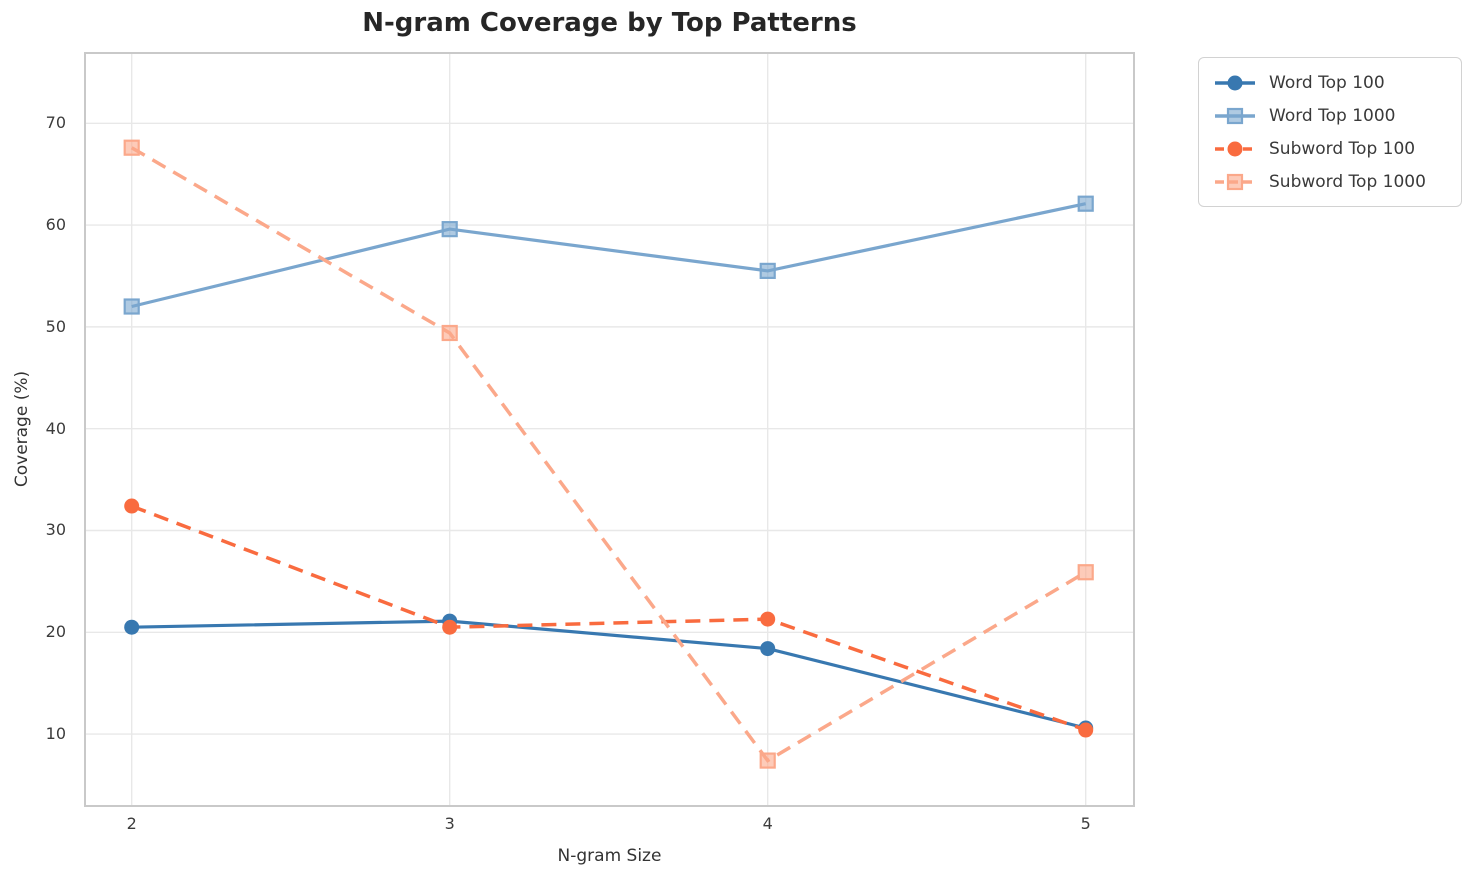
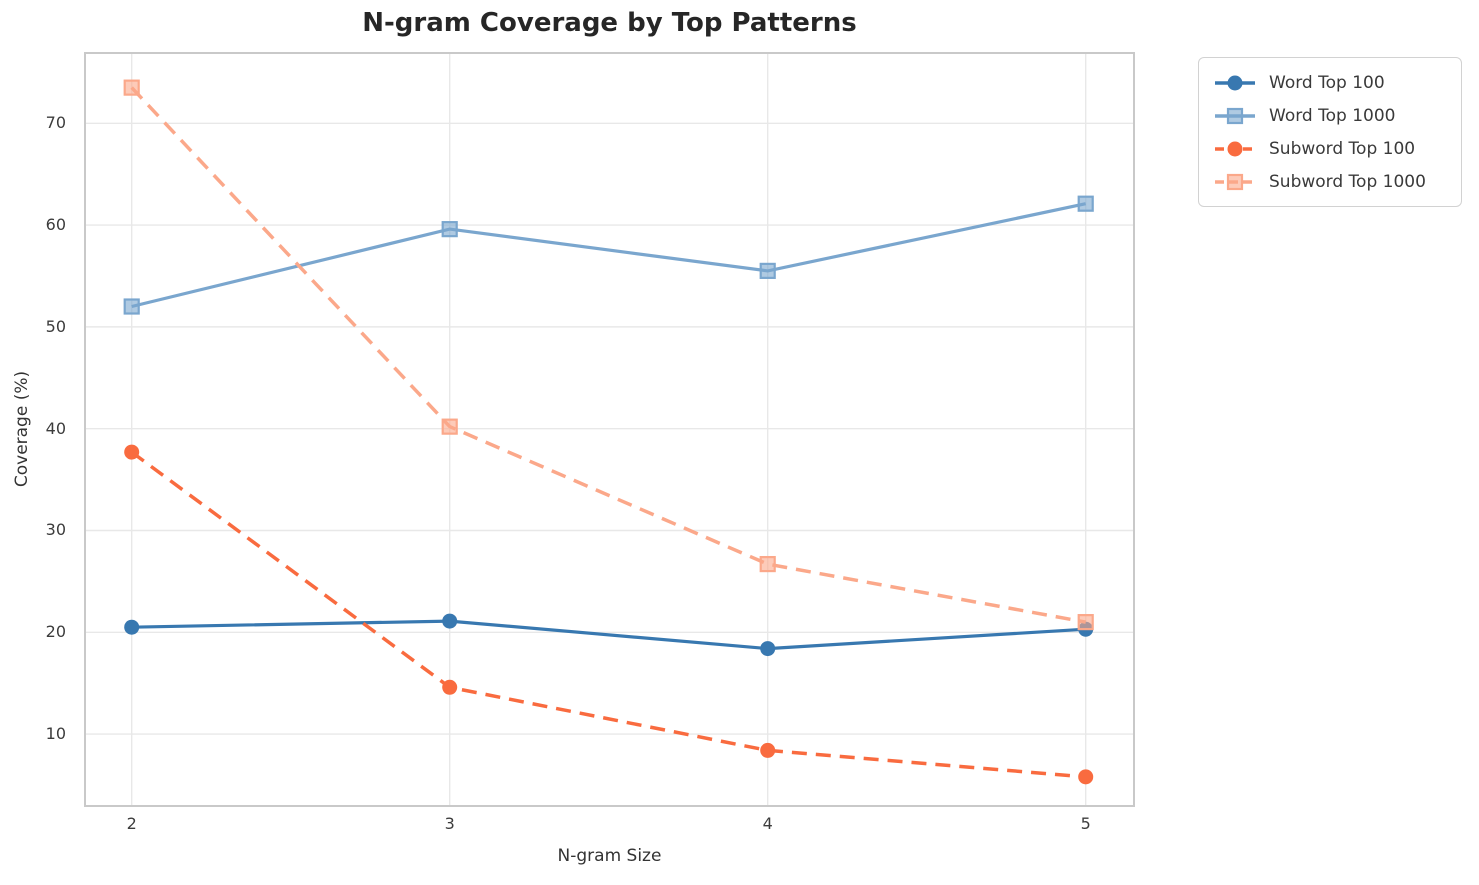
Subword Top 100/2: 32.4 -> 37.7
Subword Top 1000/2: 67.6 -> 73.5
Subword Top 100/3: 20.5 -> 14.6
Subword Top 1000/3: 49.4 -> 40.2
Subword Top 100/4: 21.3 -> 8.4
Subword Top 1000/4: 7.4 -> 26.7
Word Top 100/5: 10.6 -> 20.3
Subword Top 100/5: 10.4 -> 5.8
Subword Top 1000/5: 25.9 -> 21.0
